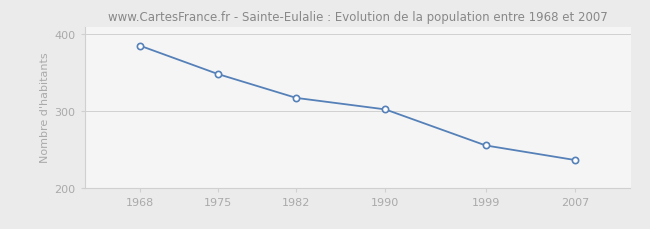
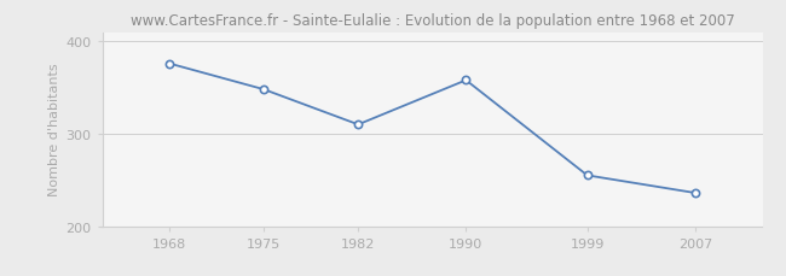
1968: 385 -> 376
1982: 317 -> 310
1990: 302 -> 358
